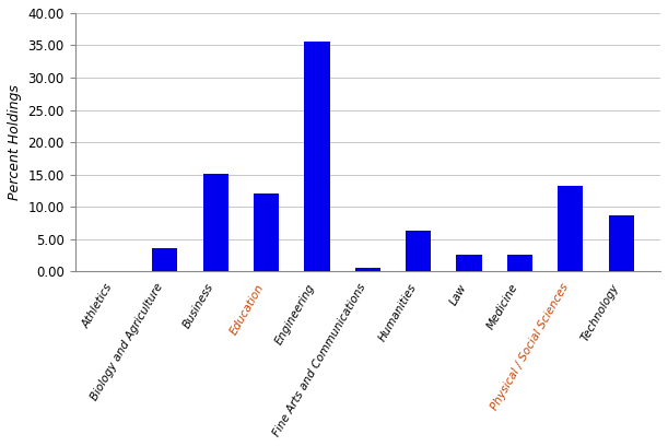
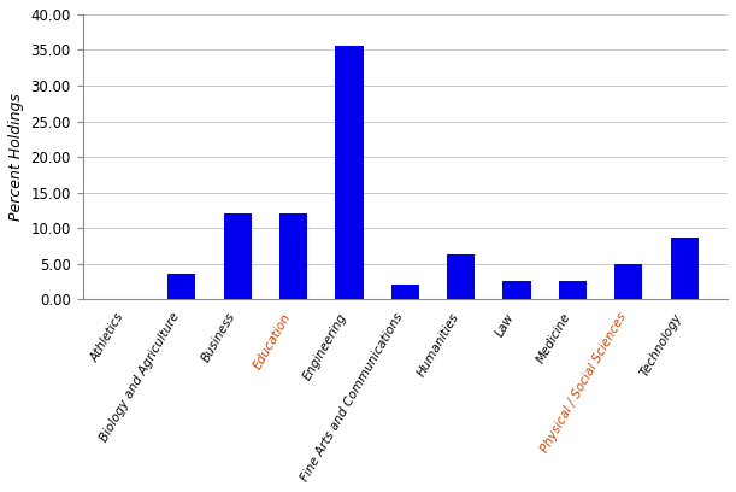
Business: 15.1 -> 12.0
Fine Arts and Communications: 0.5 -> 2.0
Physical / Social Sciences: 13.3 -> 5.0
